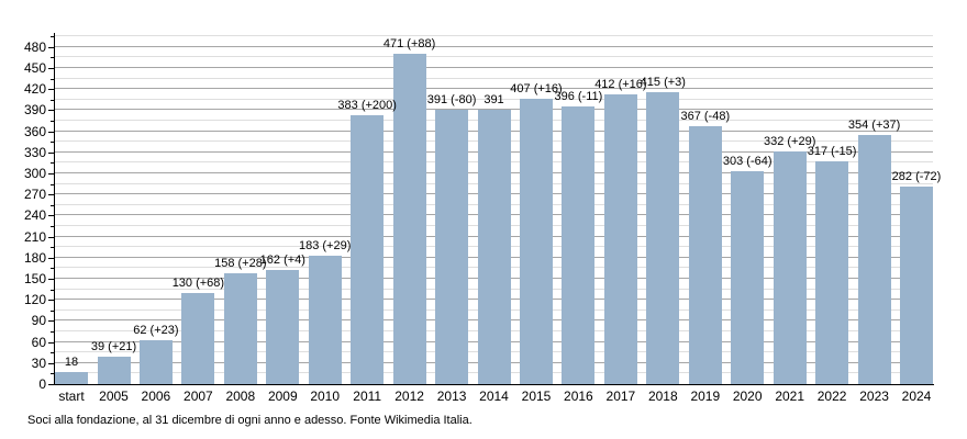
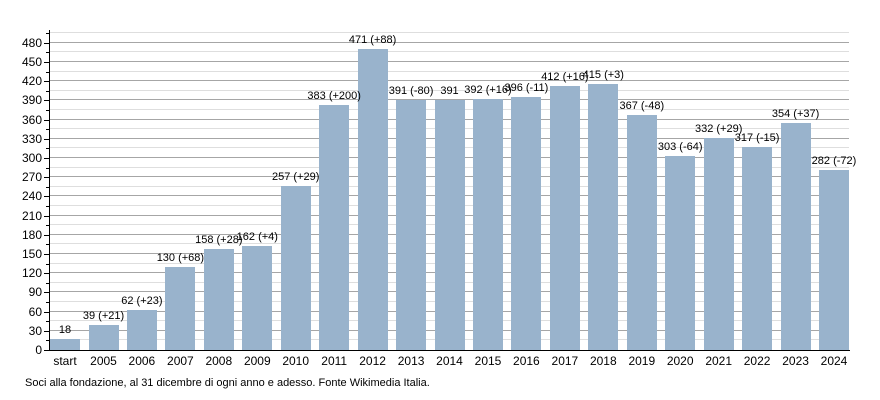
2010: 183 -> 257
2015: 407 -> 392
